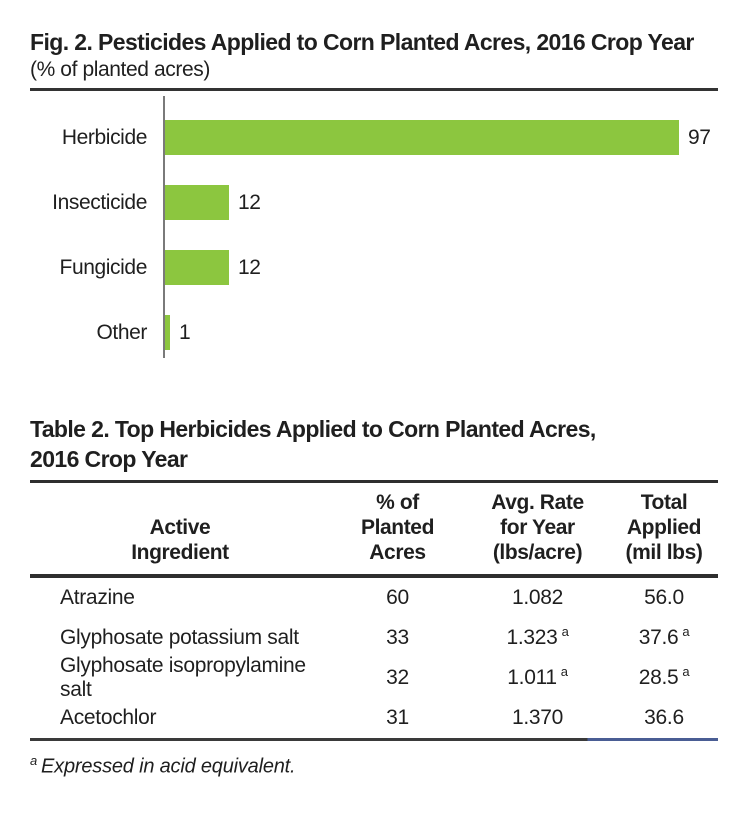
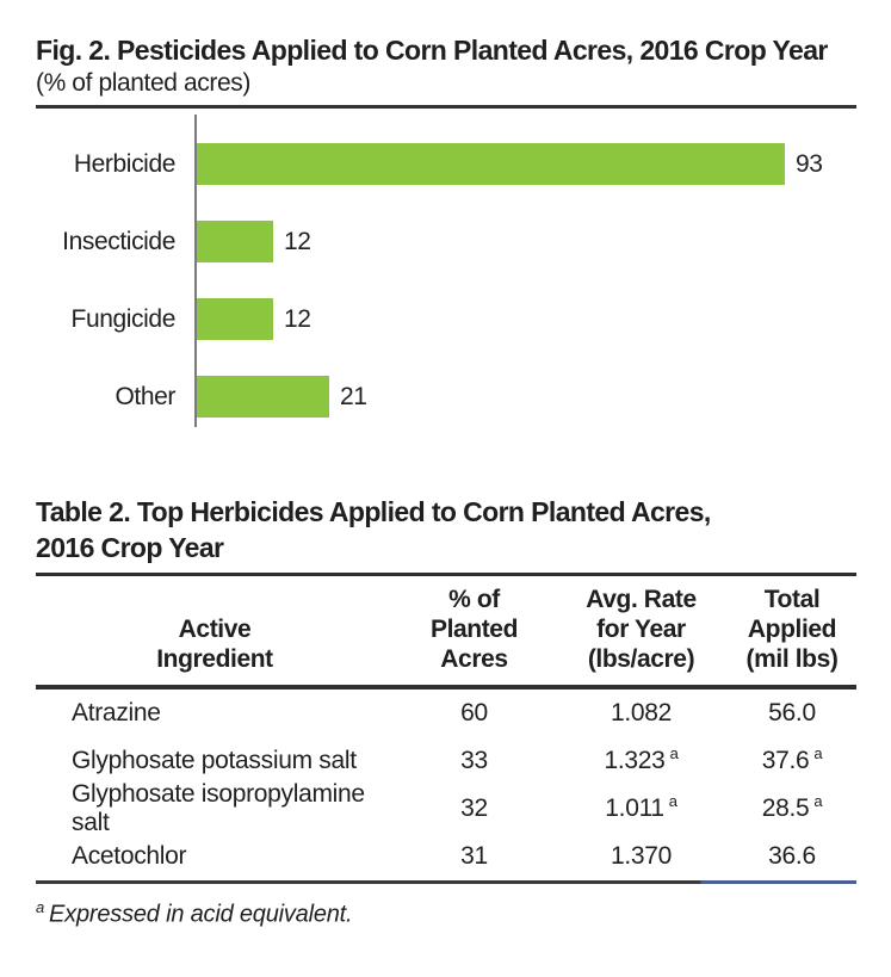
Herbicide: 97 -> 93
Other: 1 -> 21
